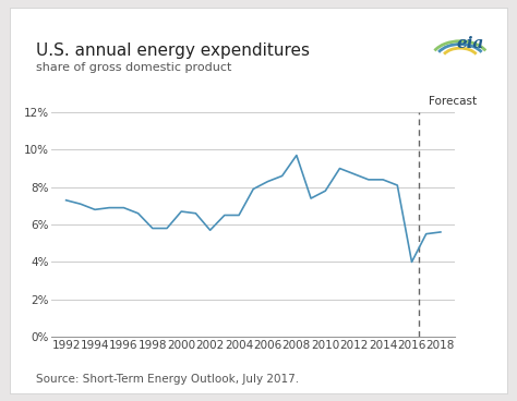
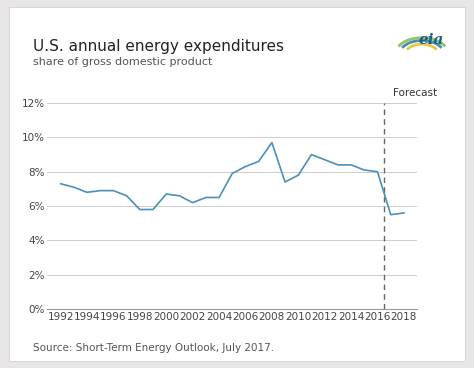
2002: 5.7% -> 6.2%
2016: 4.0% -> 8.0%
